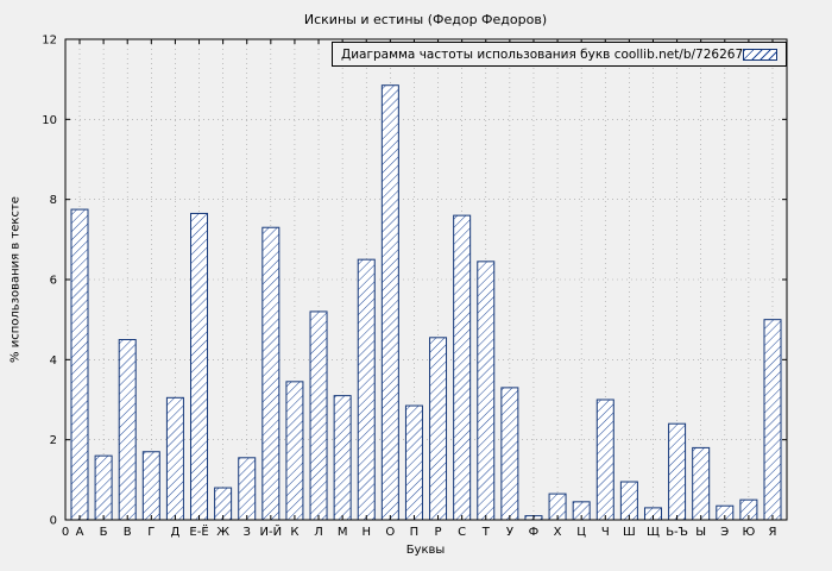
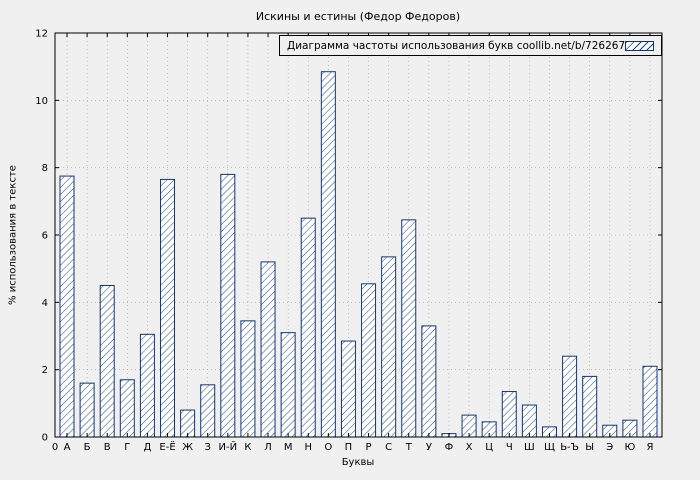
И-Й: 7.3 -> 7.8
С: 7.6 -> 5.3
Ч: 3.0 -> 1.4
Я: 5.0 -> 2.1
